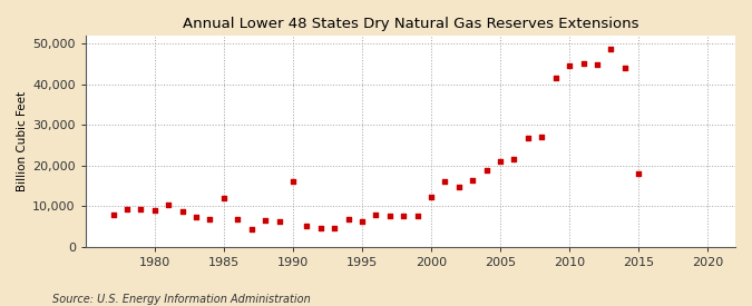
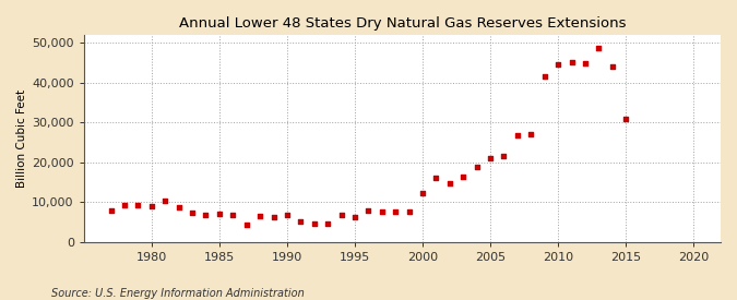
1985: 12,000 -> 7,100
1990: 16,000 -> 6,900
2015: 18,000 -> 31,000
